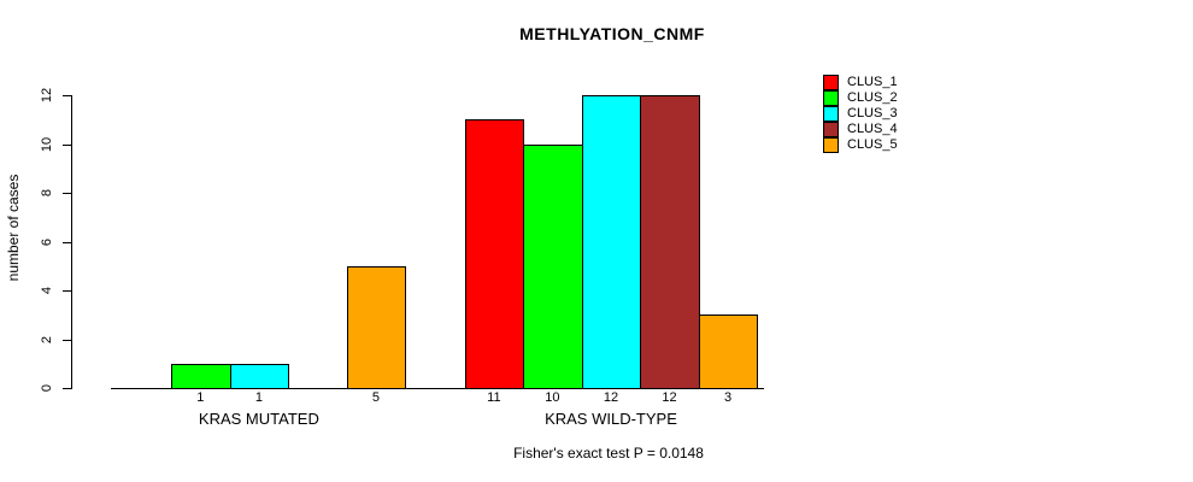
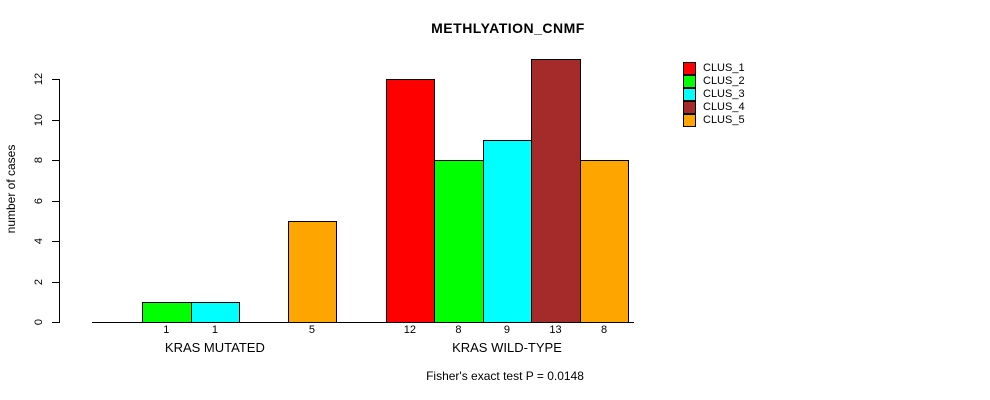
CLUS_1/KRAS WILD-TYPE: 11 -> 12
CLUS_2/KRAS WILD-TYPE: 10 -> 8
CLUS_3/KRAS WILD-TYPE: 12 -> 9
CLUS_4/KRAS WILD-TYPE: 12 -> 13
CLUS_5/KRAS WILD-TYPE: 3 -> 8
